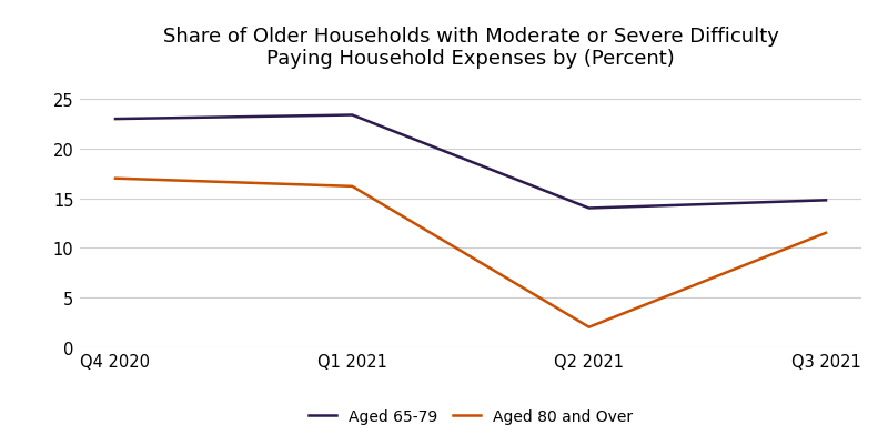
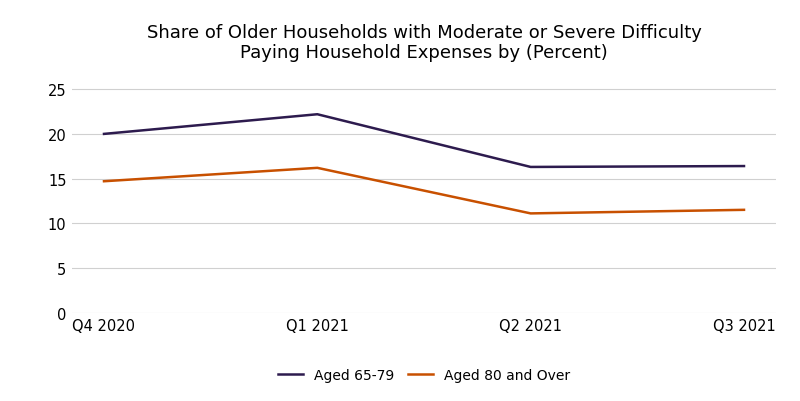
Aged 65-79/Q4 2020: 23.0 -> 20.0
Aged 80 and Over/Q4 2020: 17.0 -> 14.7
Aged 65-79/Q1 2021: 23.4 -> 22.2
Aged 65-79/Q2 2021: 14.0 -> 16.3
Aged 80 and Over/Q2 2021: 2.0 -> 11.1
Aged 65-79/Q3 2021: 14.8 -> 16.4
